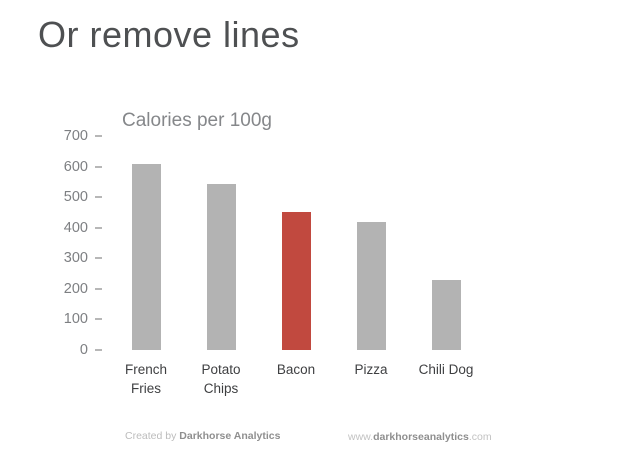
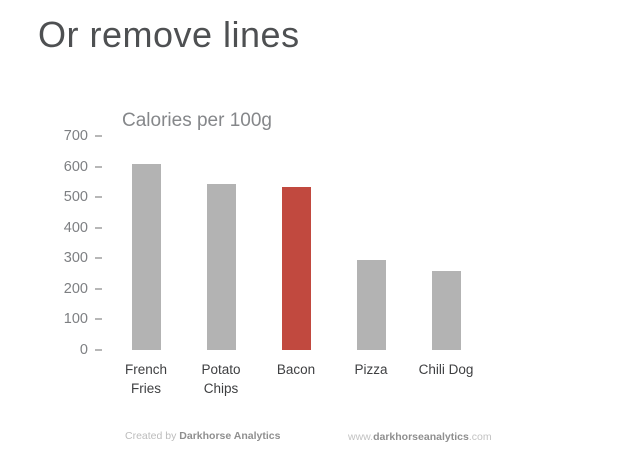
Bacon: 450 -> 530
Pizza: 420 -> 300
Chili Dog: 230 -> 260
